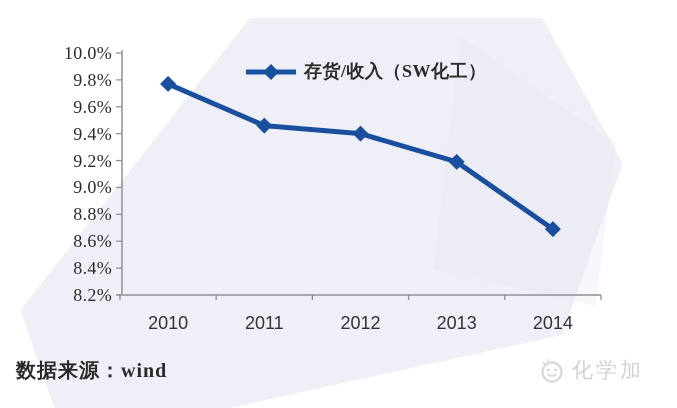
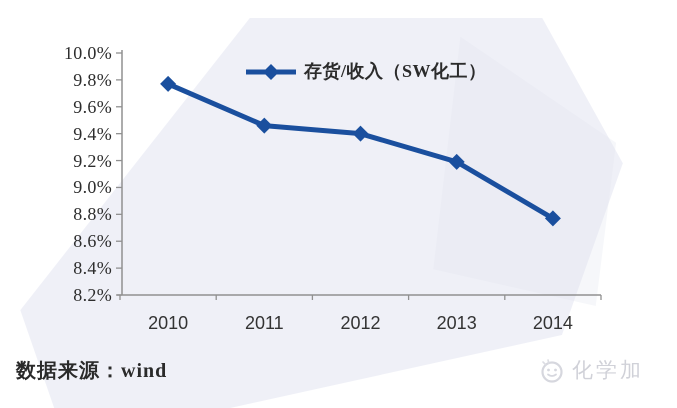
2014: 8.69% -> 8.77%
